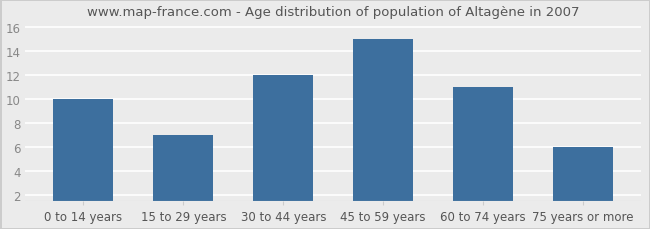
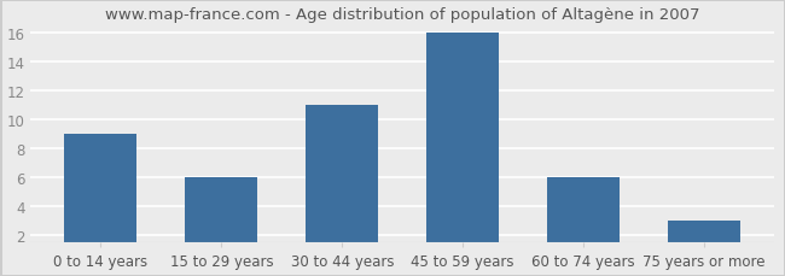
0 to 14 years: 10 -> 9
15 to 29 years: 7 -> 6
30 to 44 years: 12 -> 11
45 to 59 years: 15 -> 16
60 to 74 years: 11 -> 6
75 years or more: 6 -> 3
